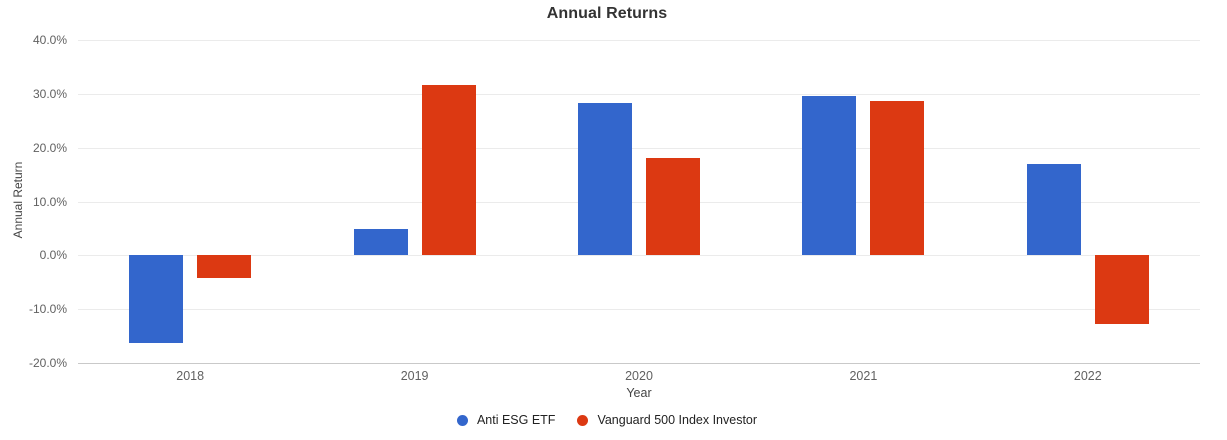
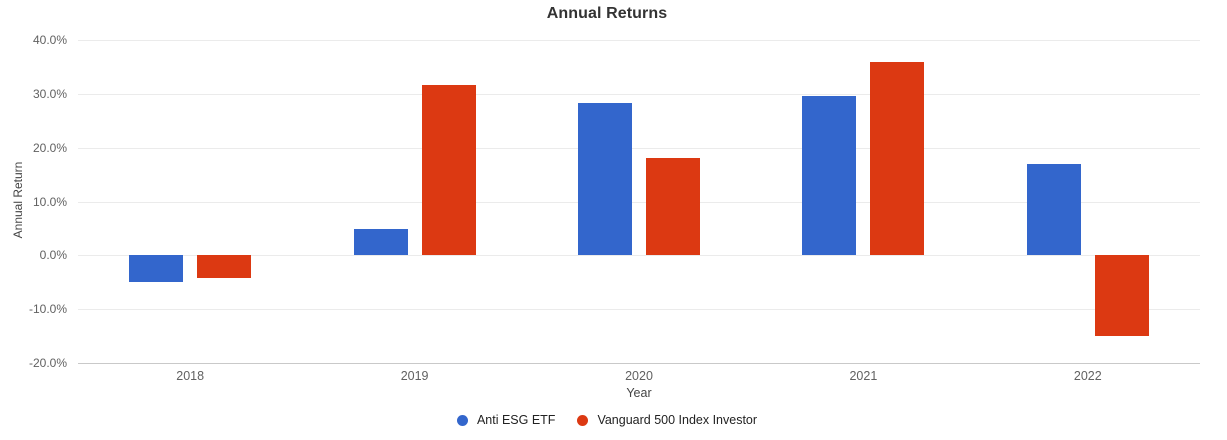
Anti ESG ETF/2018: -16% -> -5%
Vanguard 500 Index Investor/2021: 29% -> 36%
Vanguard 500 Index Investor/2022: -13% -> -15%
